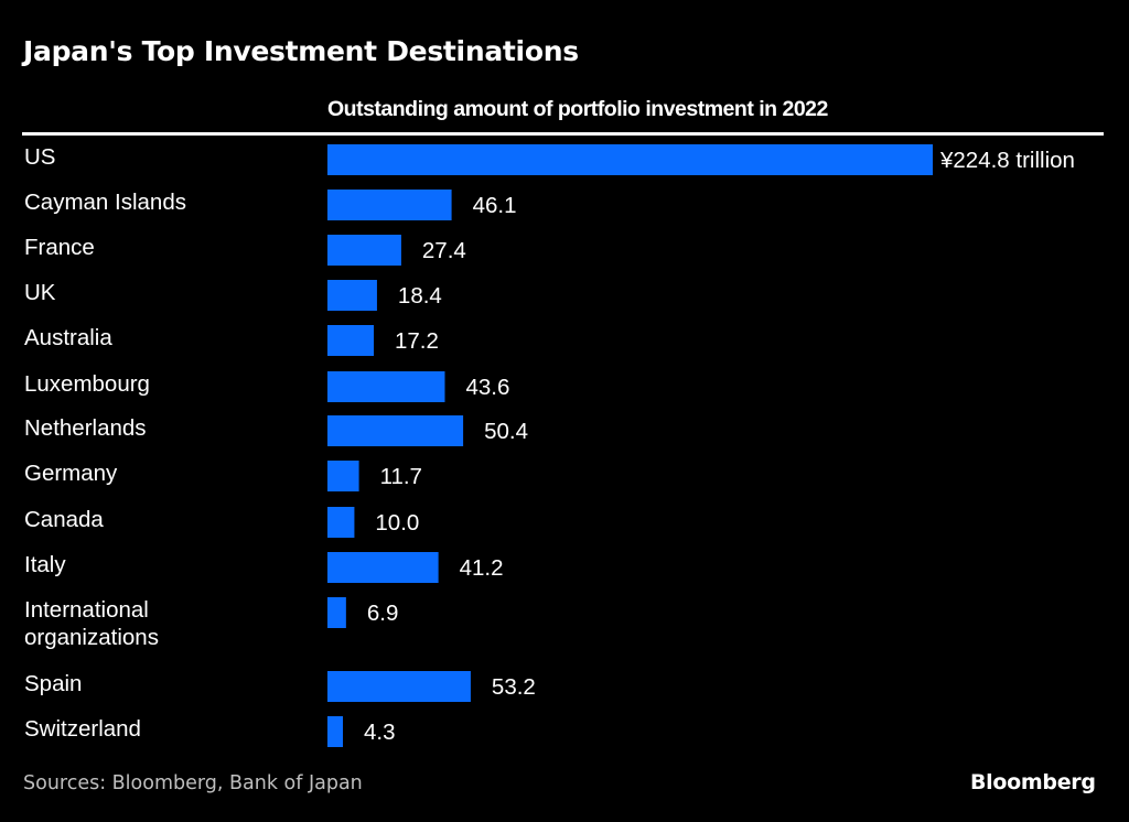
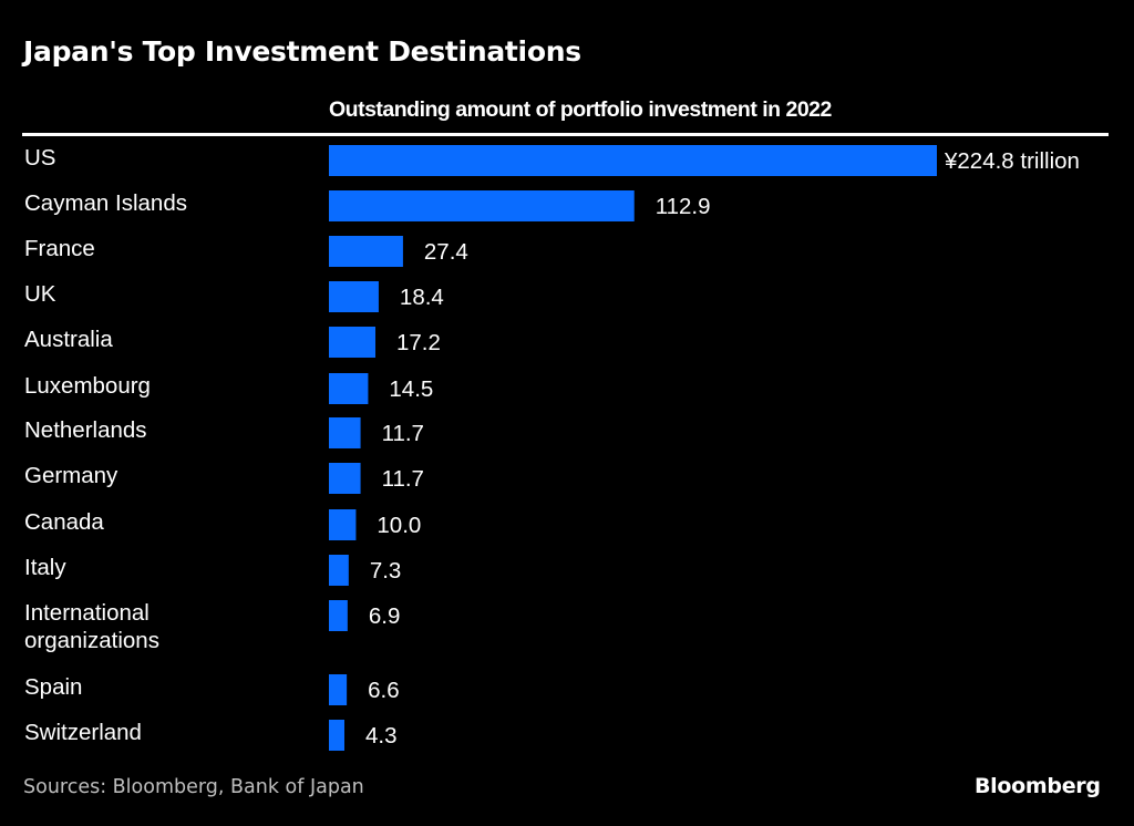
Cayman Islands: 46.1 -> 112.9
Luxembourg: 43.6 -> 14.5
Netherlands: 50.4 -> 11.7
Italy: 41.2 -> 7.3
Spain: 53.2 -> 6.6
